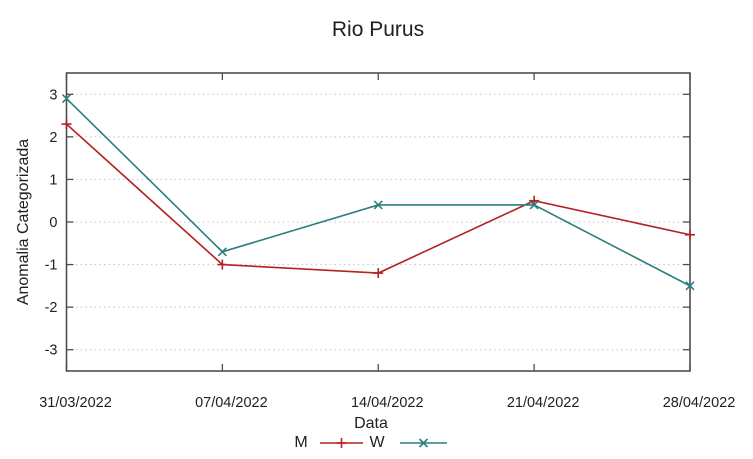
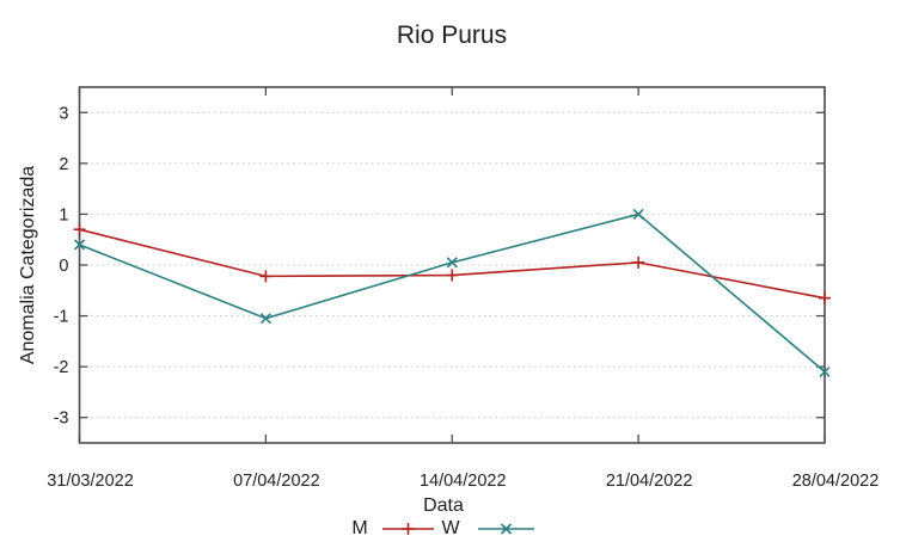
M/31/03/2022: 2.3 -> 0.7
W/31/03/2022: 2.9 -> 0.4
M/07/04/2022: -1.0 -> -0.2
W/07/04/2022: -0.7 -> -1.1
M/14/04/2022: -1.2 -> -0.2
W/14/04/2022: 0.4 -> 0.1
M/21/04/2022: 0.5 -> 0.1
W/21/04/2022: 0.4 -> 1.0
M/28/04/2022: -0.3 -> -0.7
W/28/04/2022: -1.5 -> -2.1
